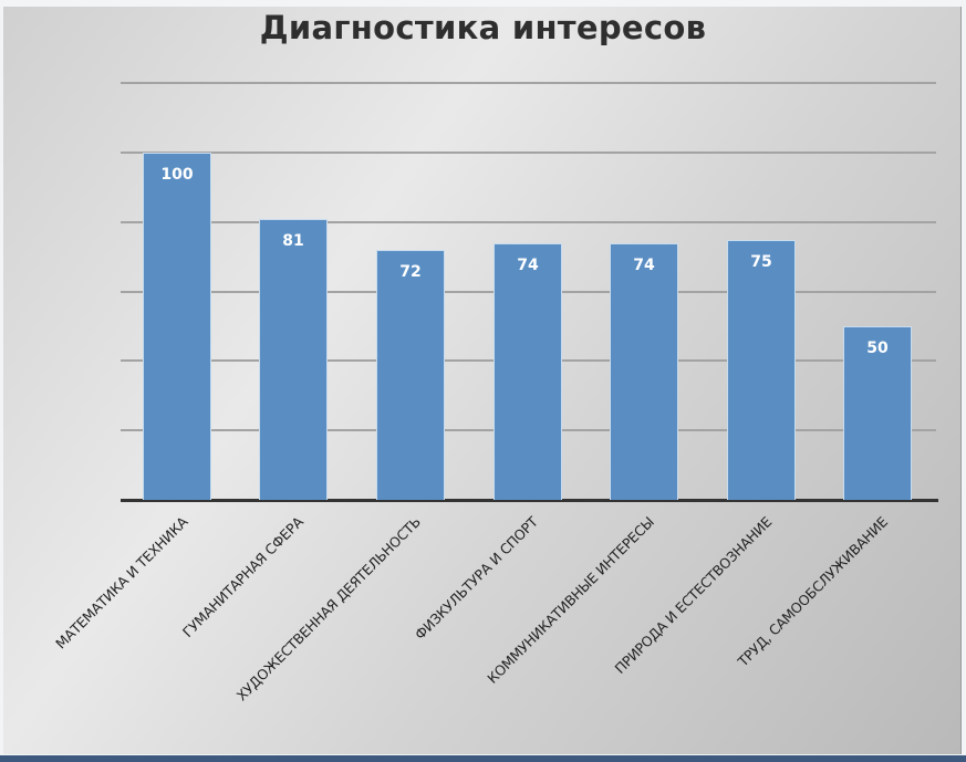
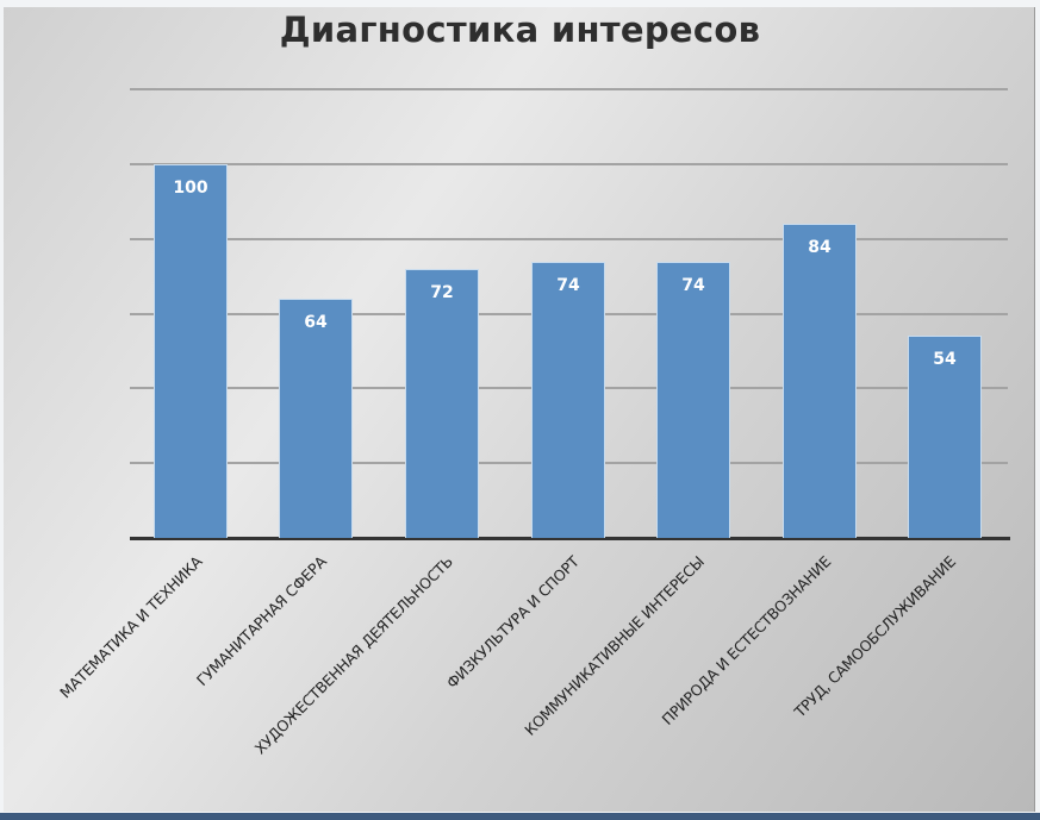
ГУМАНИТАРНАЯ СФЕРА: 81 -> 64
ПРИРОДА И ЕСТЕСТВОЗНАНИЕ: 75 -> 84
ТРУД, САМООБСЛУЖИВАНИЕ: 50 -> 54
